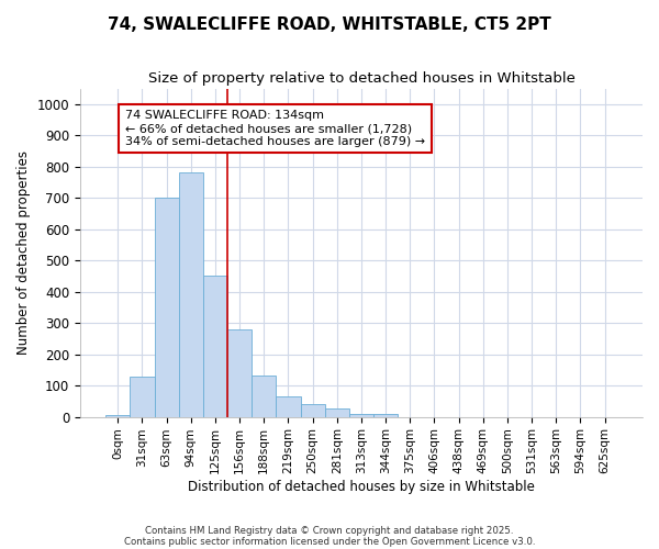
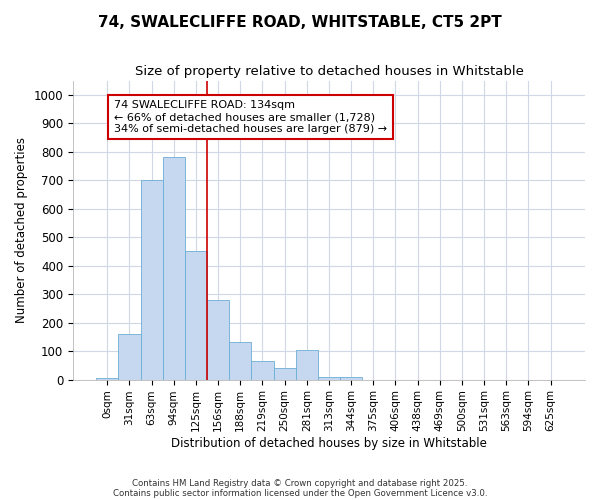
31sqm: 128 -> 160
281sqm: 25 -> 105
